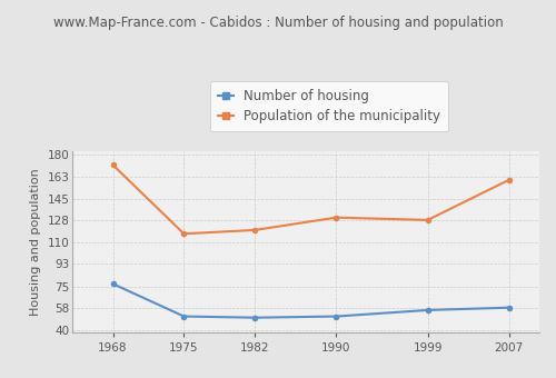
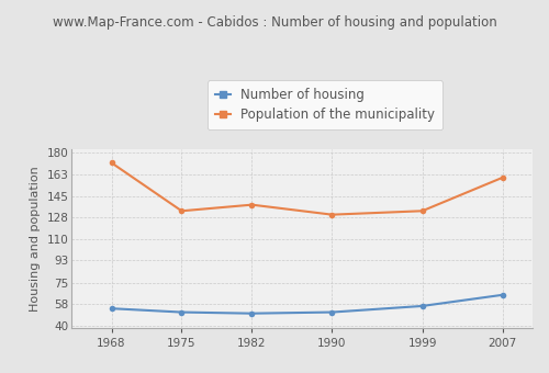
Number of housing/1968: 77 -> 54
Population of the municipality/1975: 117 -> 133
Population of the municipality/1982: 120 -> 138
Population of the municipality/1999: 128 -> 133
Number of housing/2007: 58 -> 65
